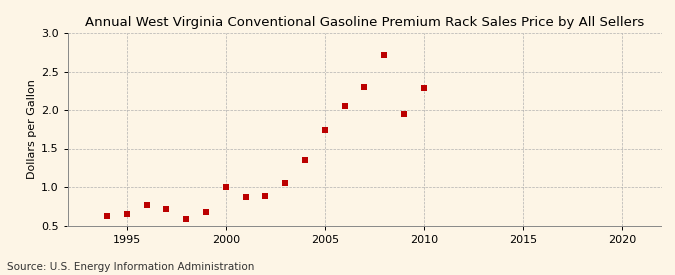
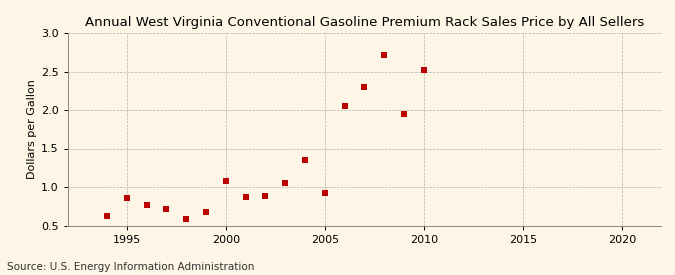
1995: 0.65 -> 0.86
2000: 1.00 -> 1.08
2005: 1.74 -> 0.92
2010: 2.28 -> 2.52
